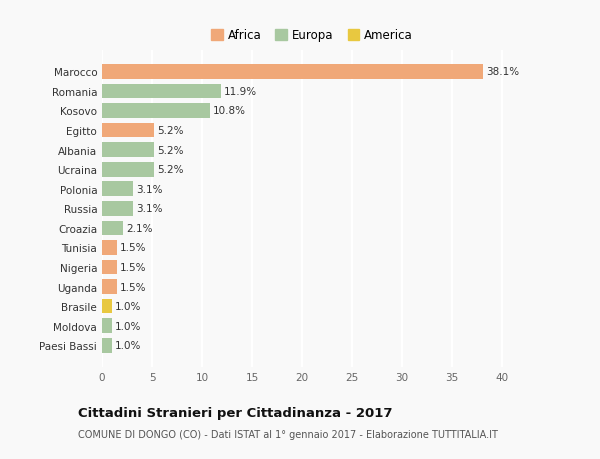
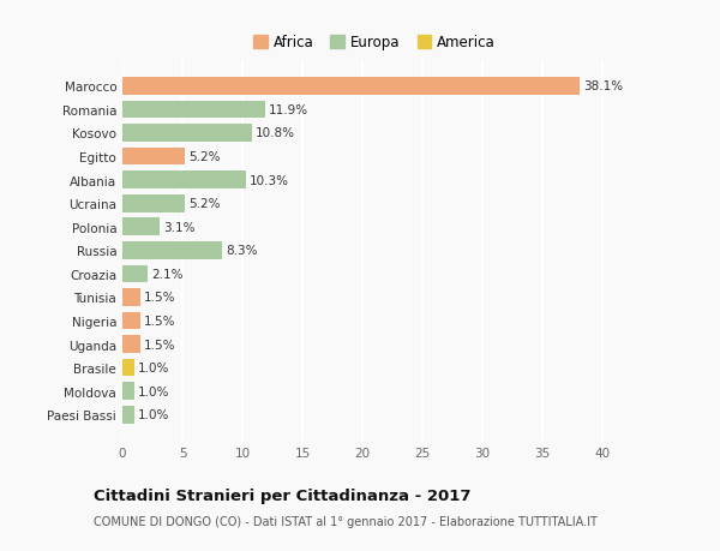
Albania: 5.2% -> 10.3%
Russia: 3.1% -> 8.3%
